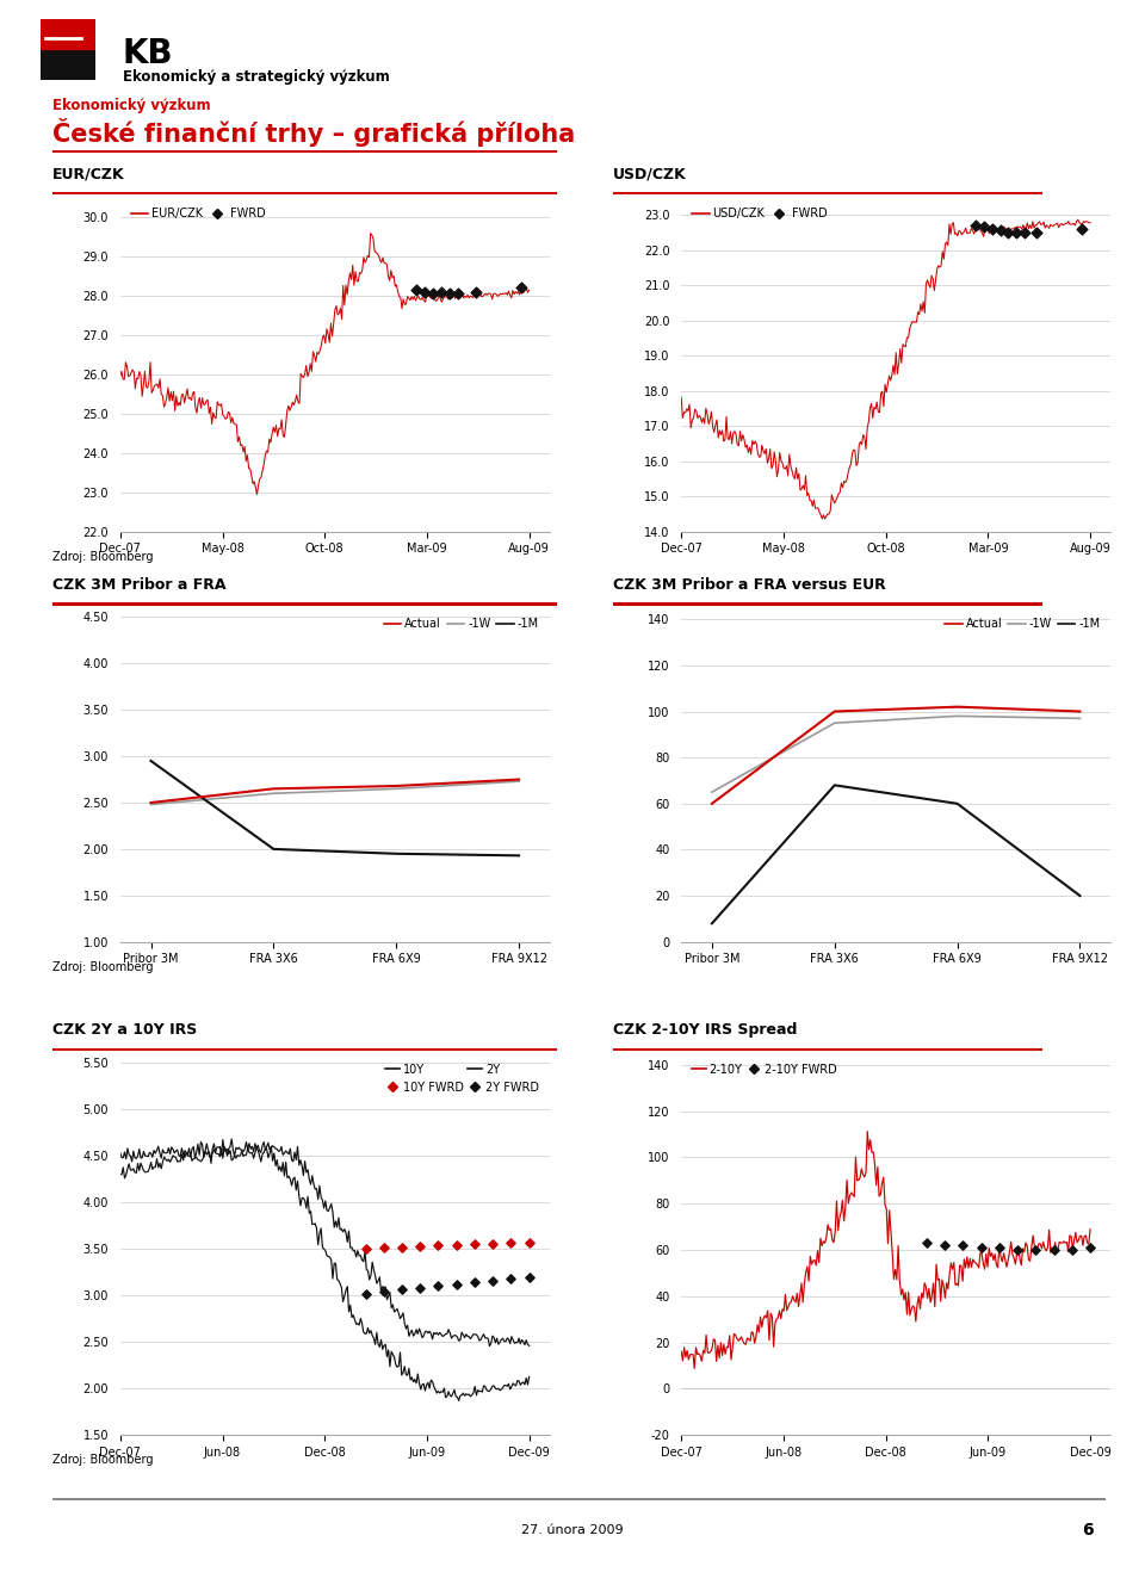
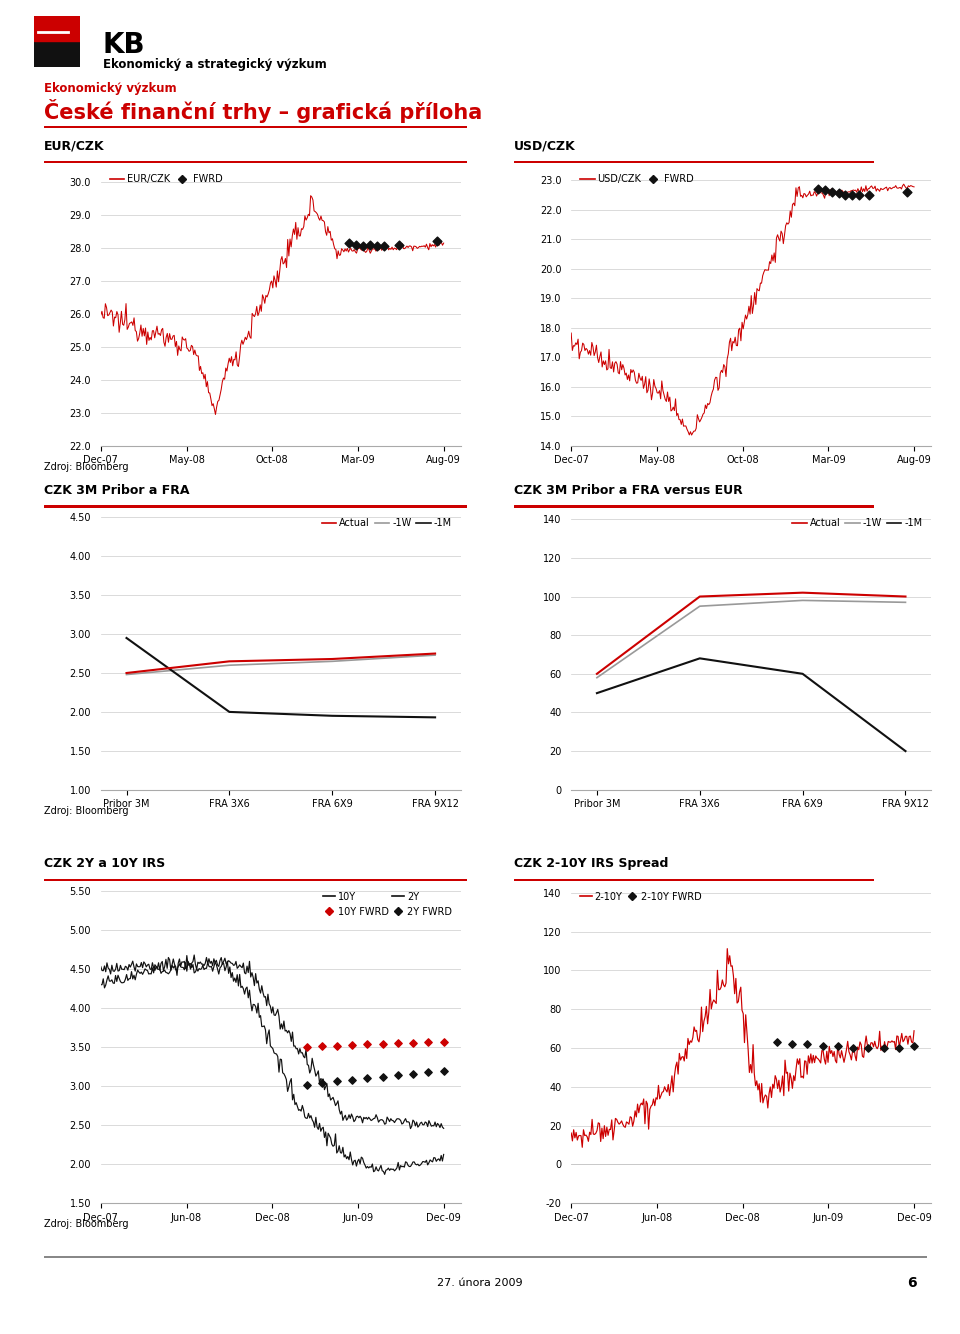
-1W/Pribor 3M: 65 -> 58
-1M/Pribor 3M: 8 -> 50
